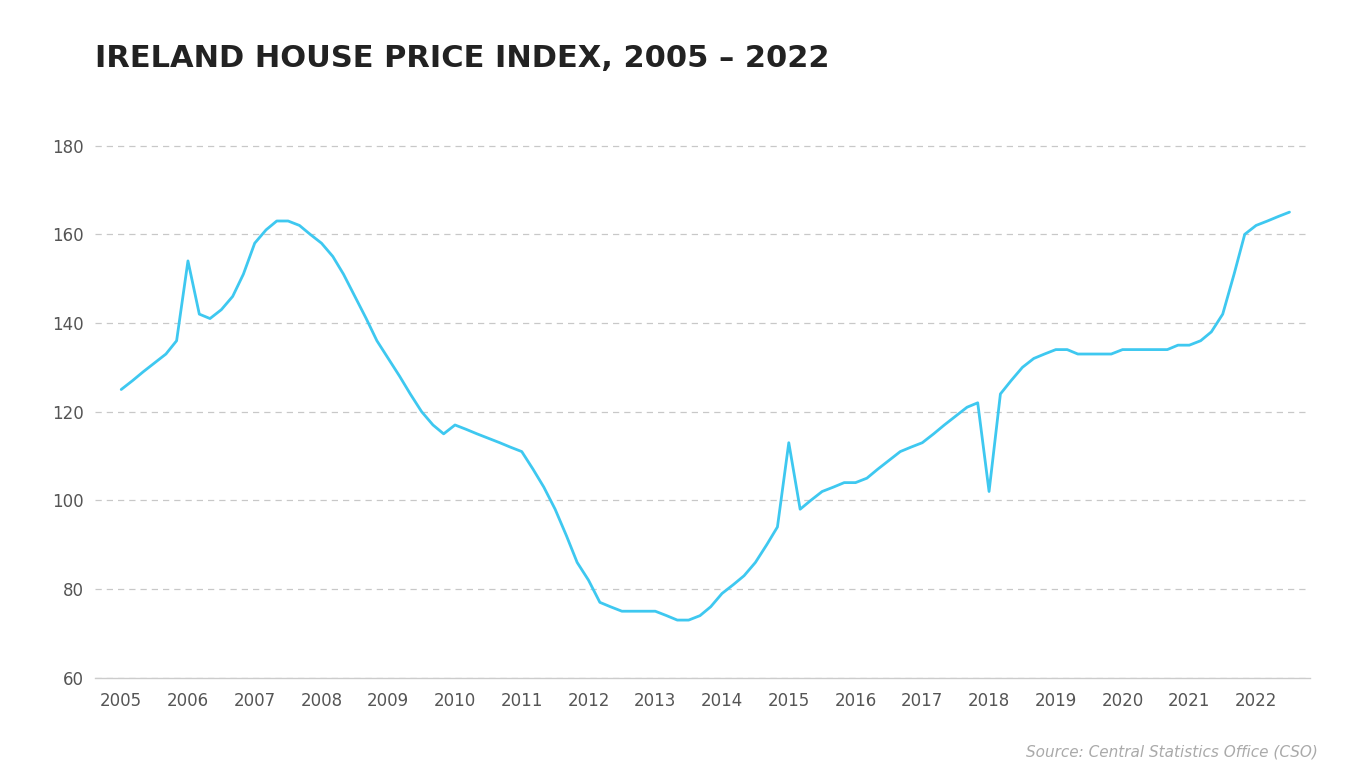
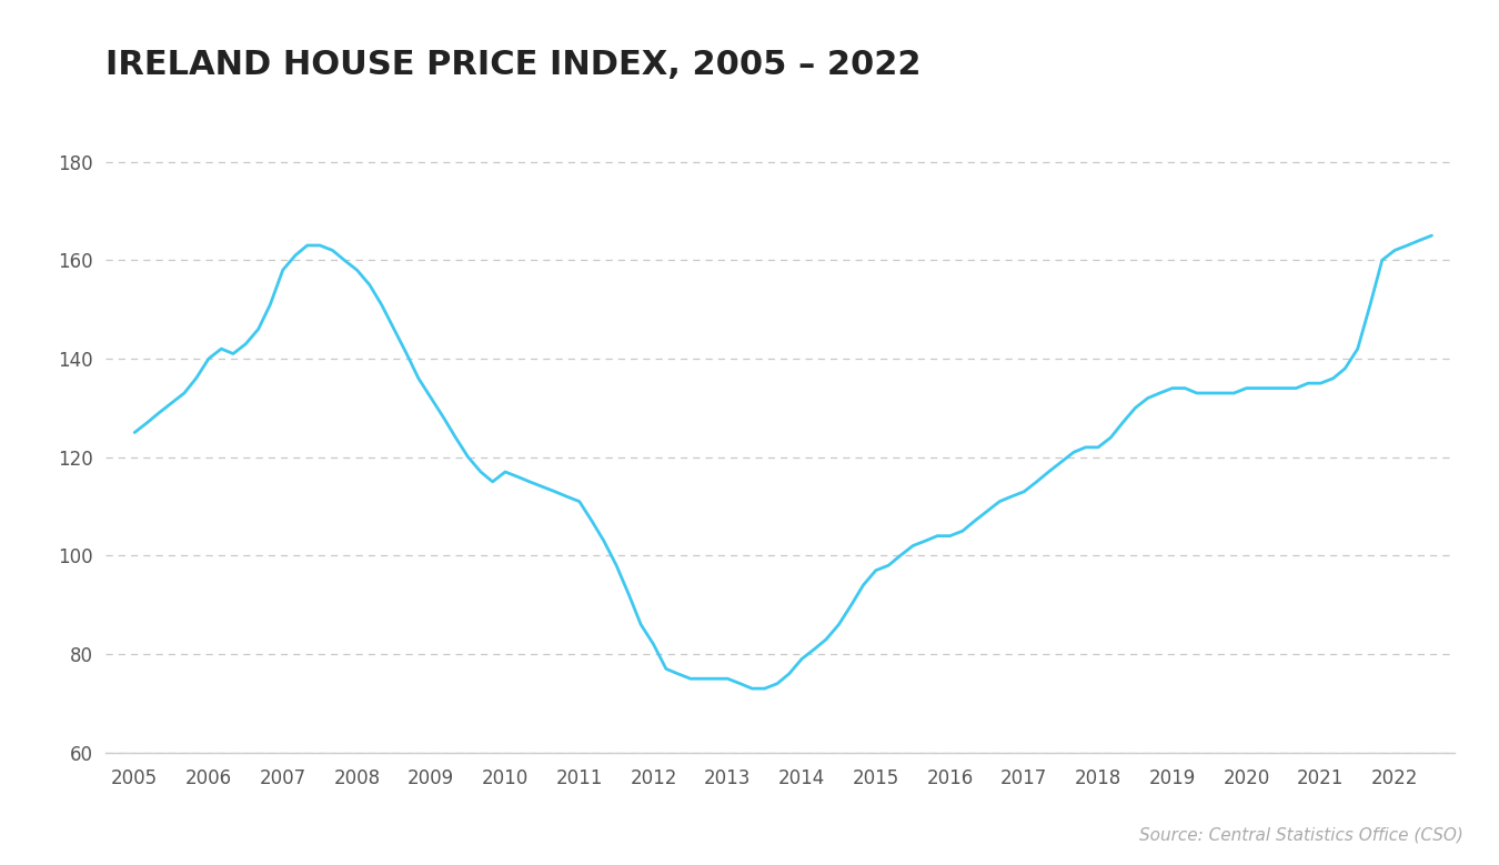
2006: 154 -> 140
2015: 113 -> 97
2018: 102 -> 122
